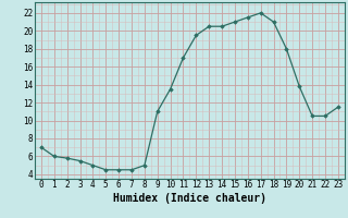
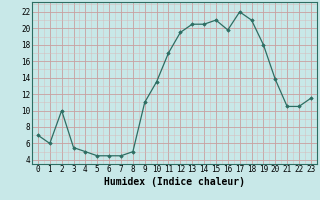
2: 5.8 -> 10.0
16: 21.5 -> 19.8
